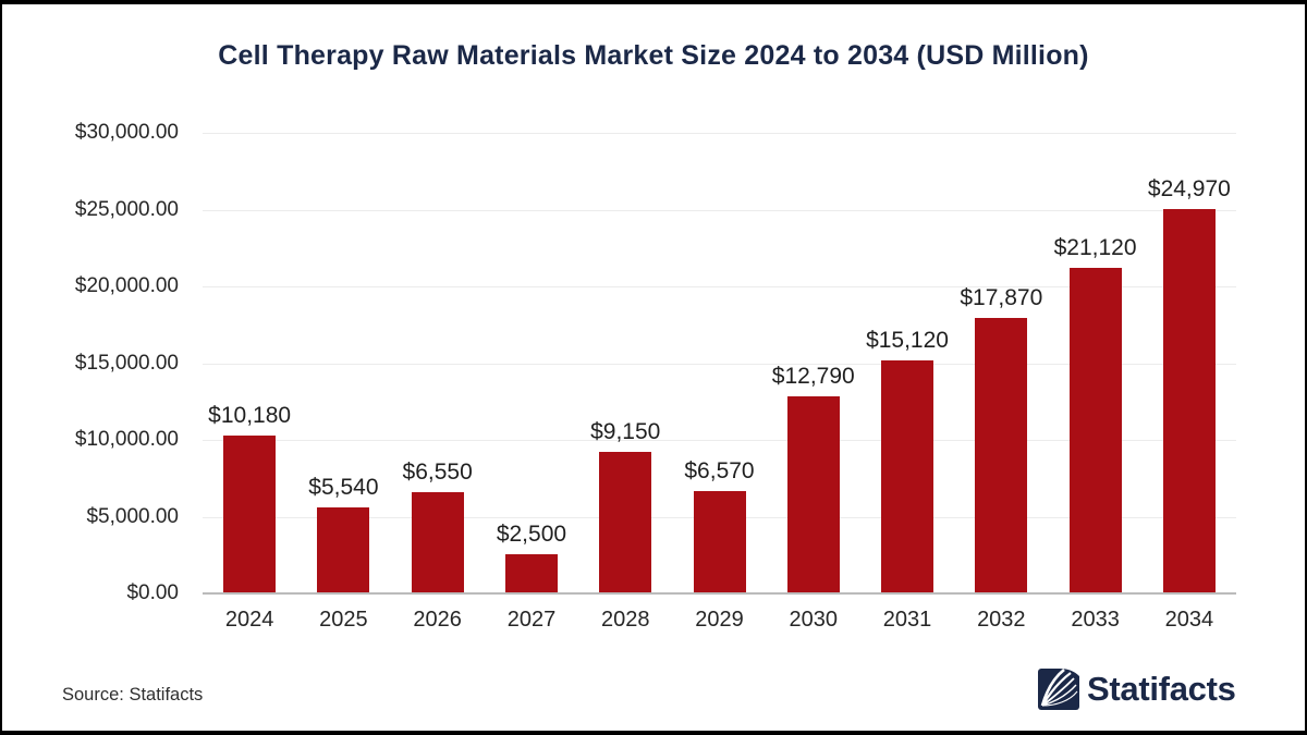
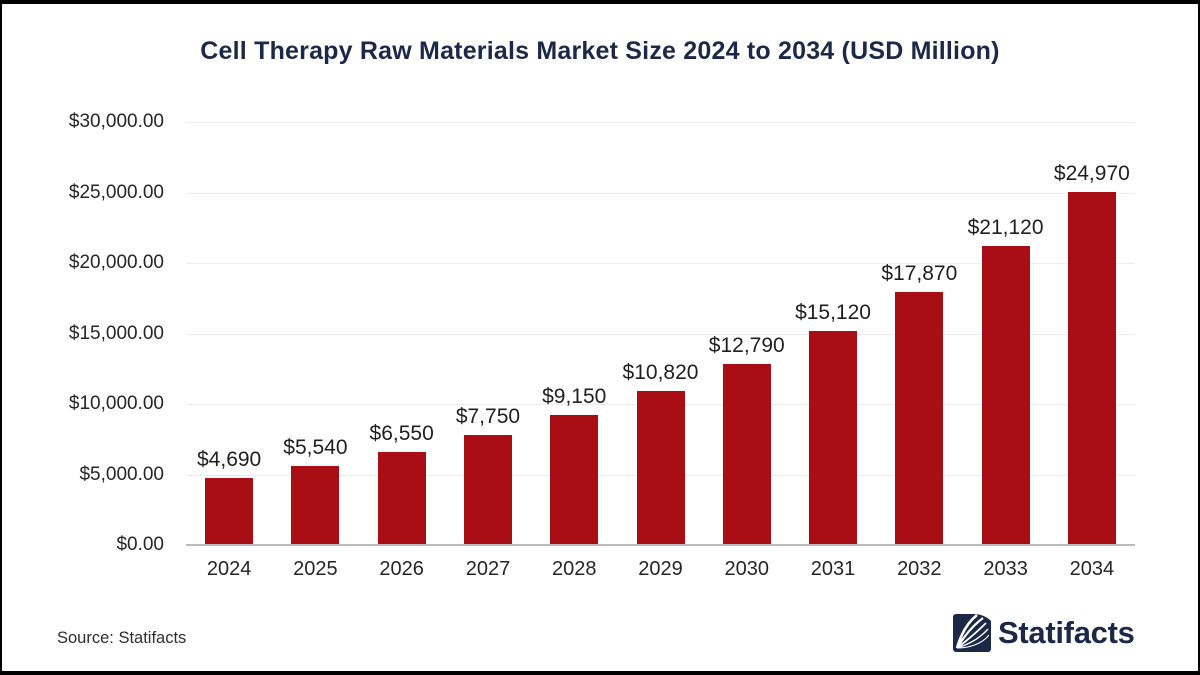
2024: $10,180 -> $4,690
2027: $2,500 -> $7,750
2029: $6,570 -> $10,820
